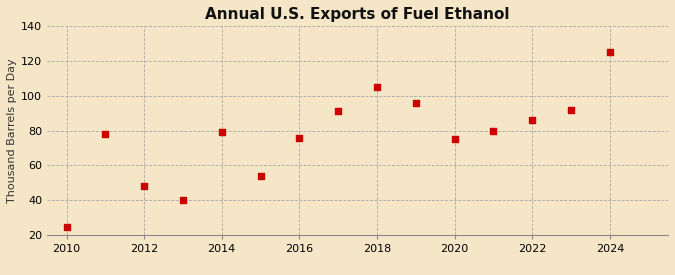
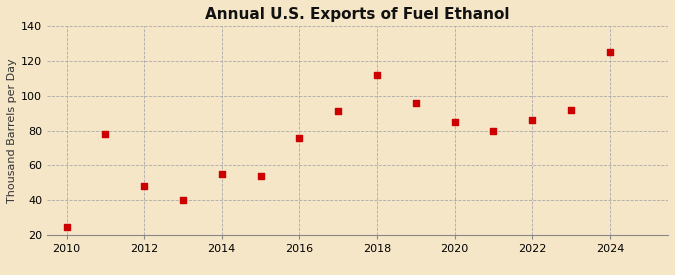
2014: 79 -> 55
2018: 105 -> 112
2020: 75 -> 85
